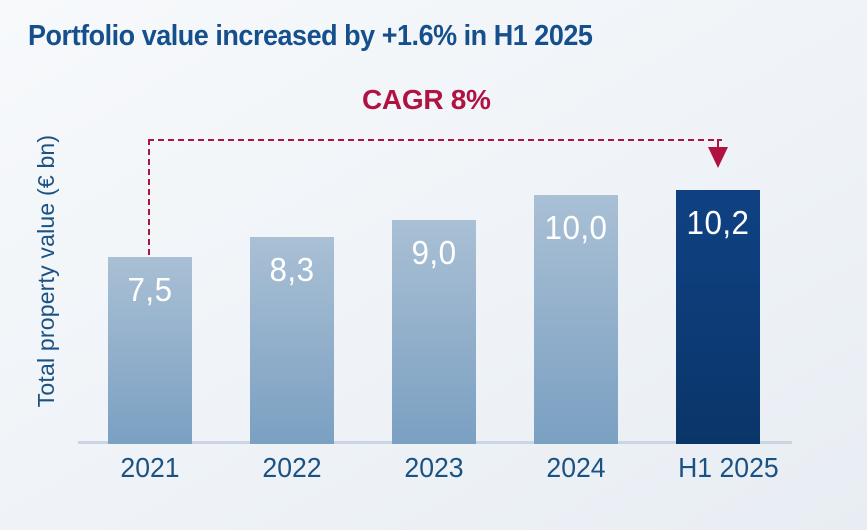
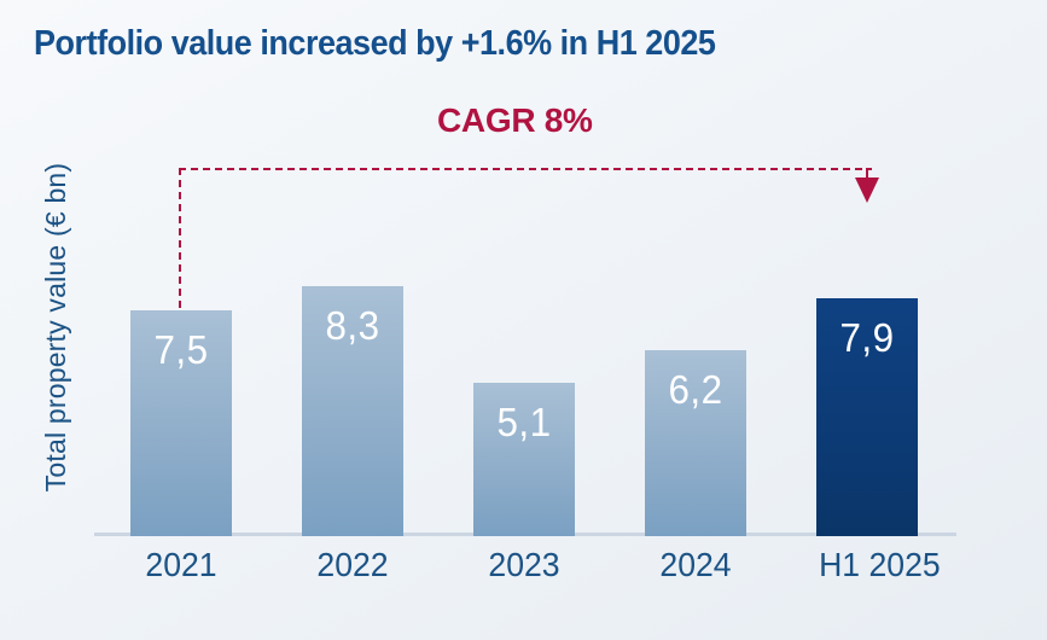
2023: 9,0 -> 5,1
2024: 10,0 -> 6,2
H1 2025: 10,2 -> 7,9
